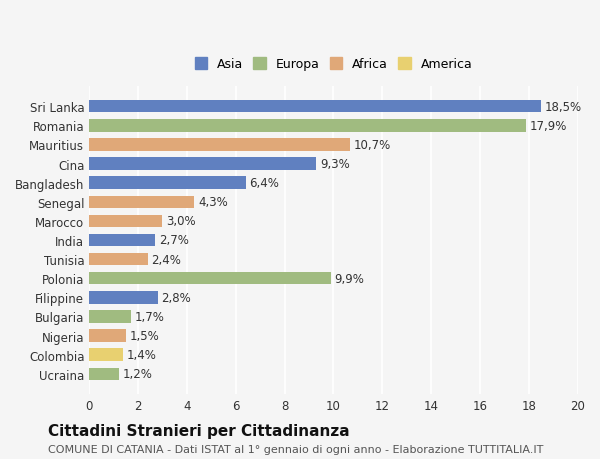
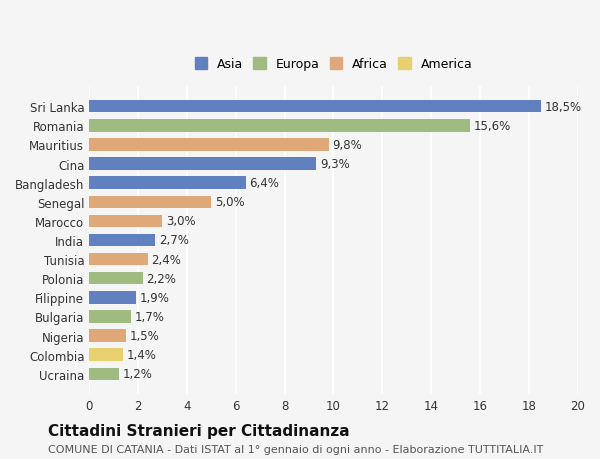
Romania: 17,9% -> 15,6%
Mauritius: 10,7% -> 9,8%
Senegal: 4,3% -> 5,0%
Polonia: 9,9% -> 2,2%
Filippine: 2,8% -> 1,9%
